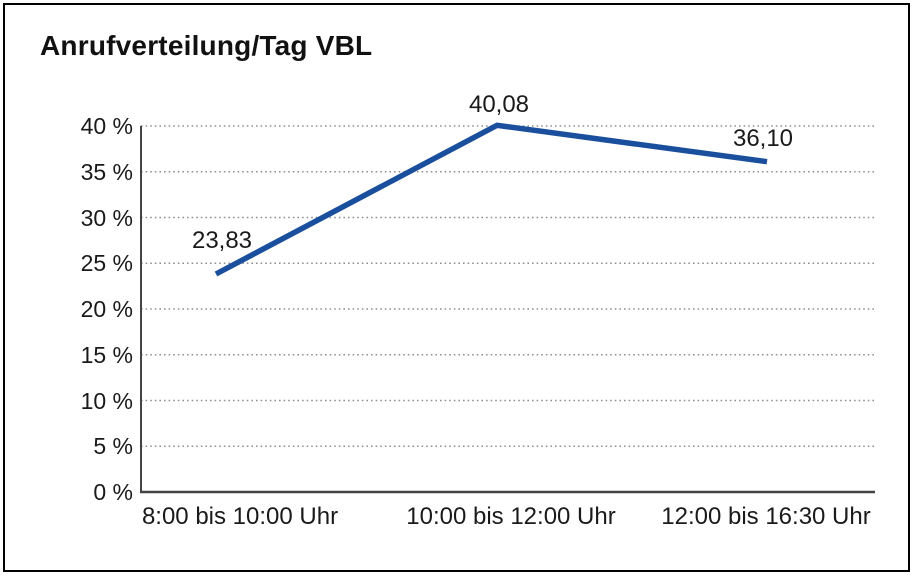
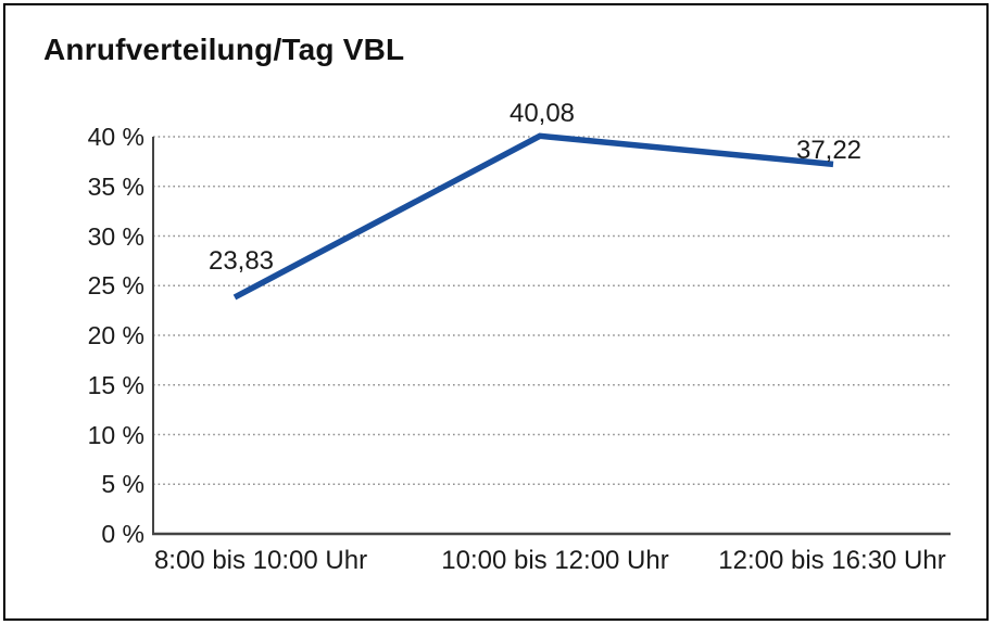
12:00 bis 16:30 Uhr: 36,10 -> 37,22
